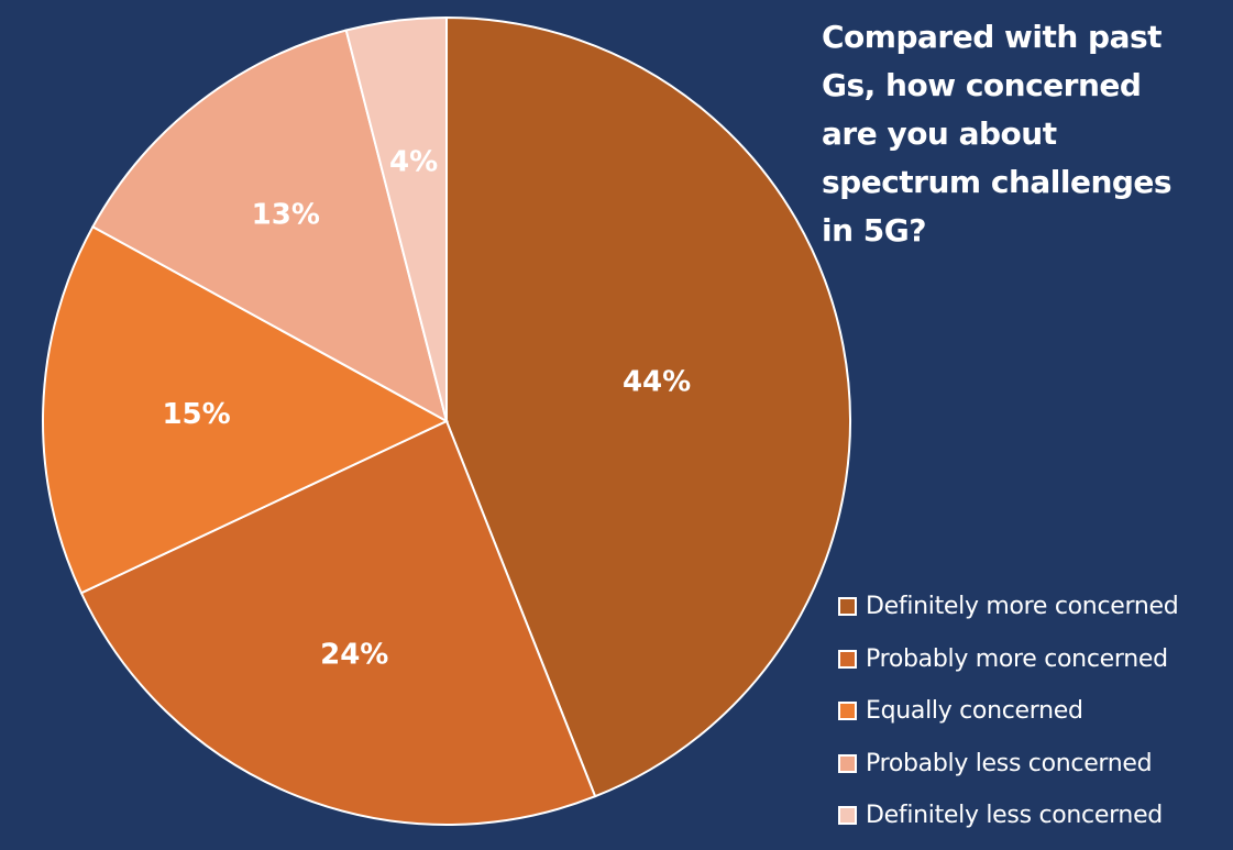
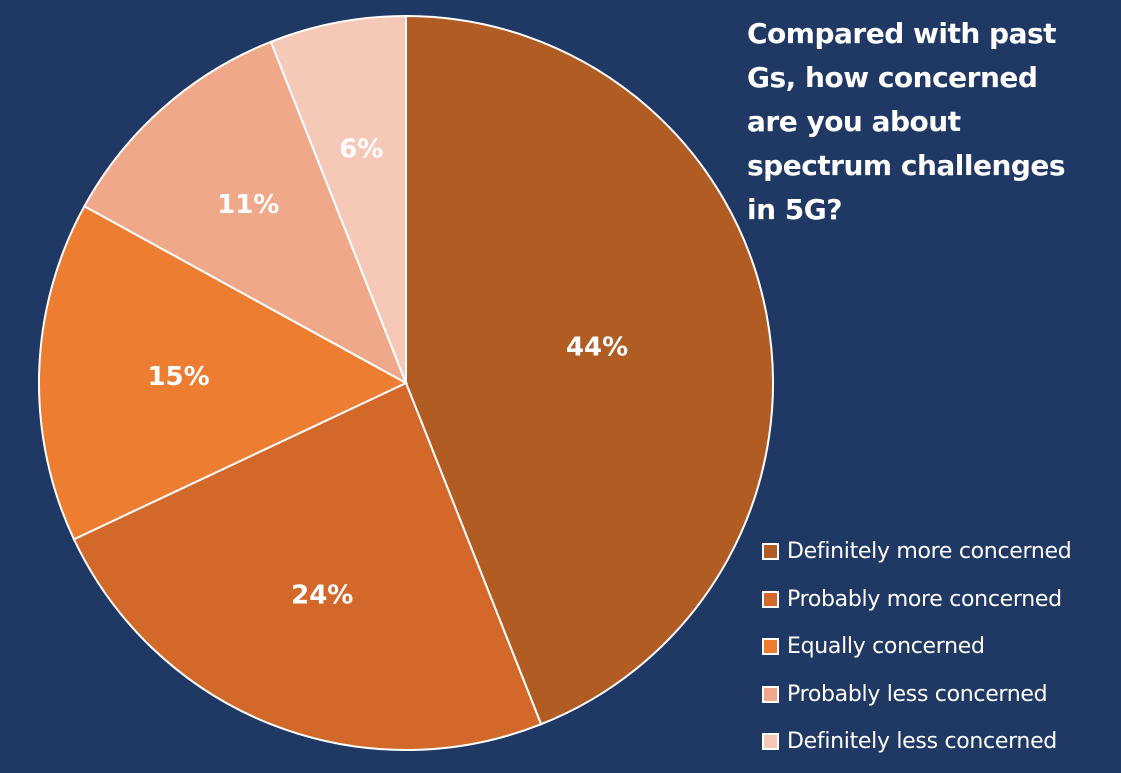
Probably less concerned: 13% -> 11%
Definitely less concerned: 4% -> 6%
